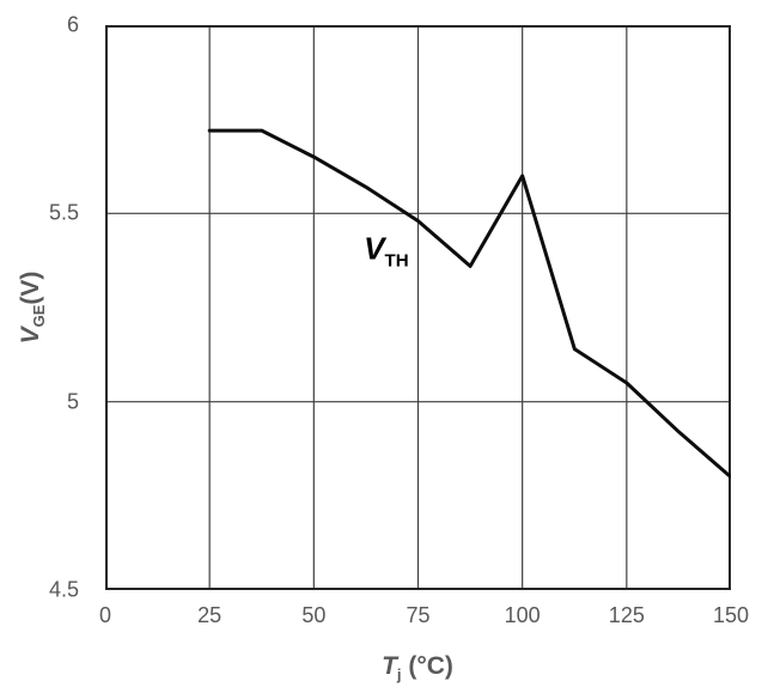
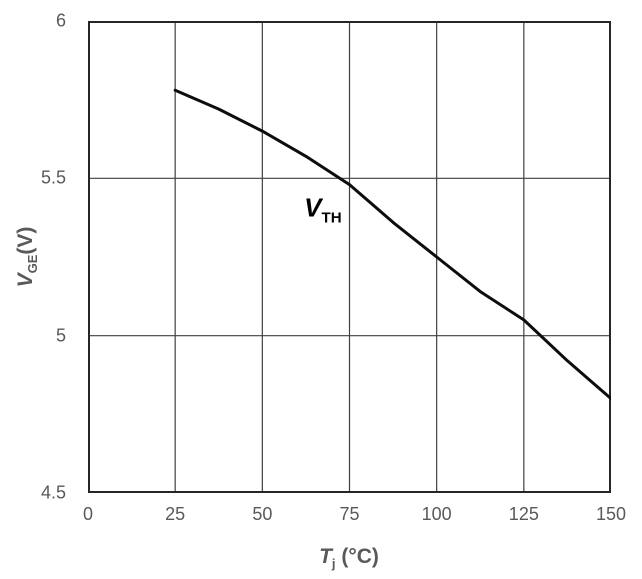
25: 5.72 -> 5.78
100: 5.60 -> 5.25
